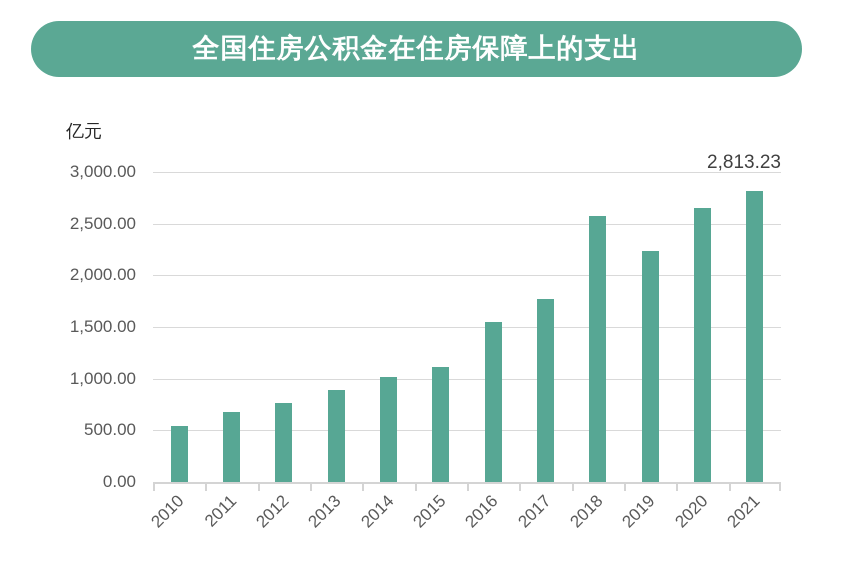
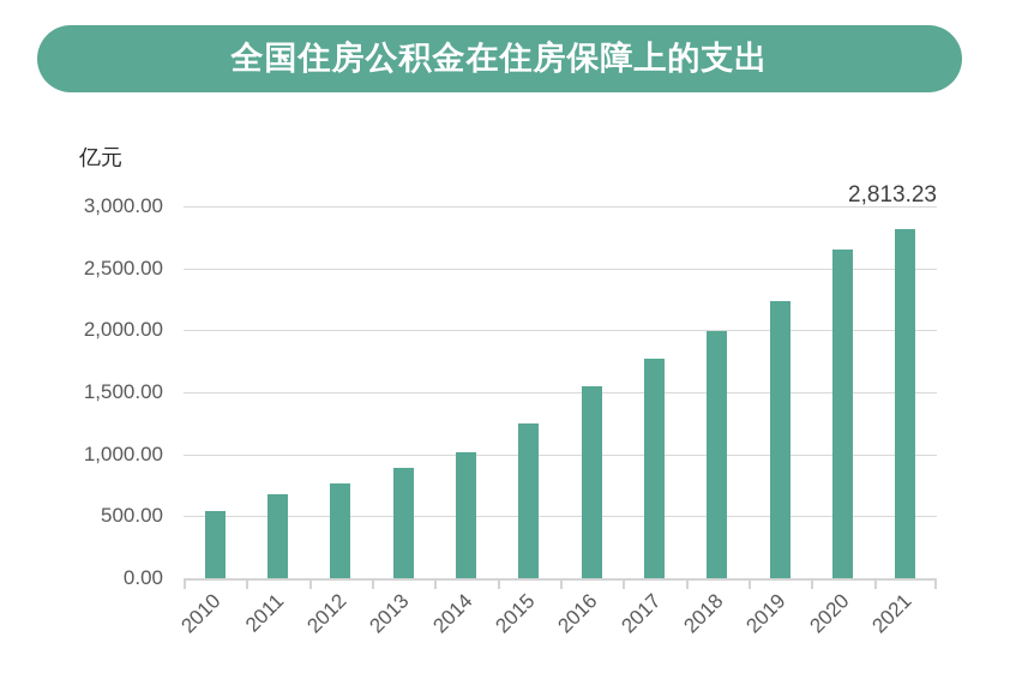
2015: 1110 -> 1250
2018: 2570 -> 1990
